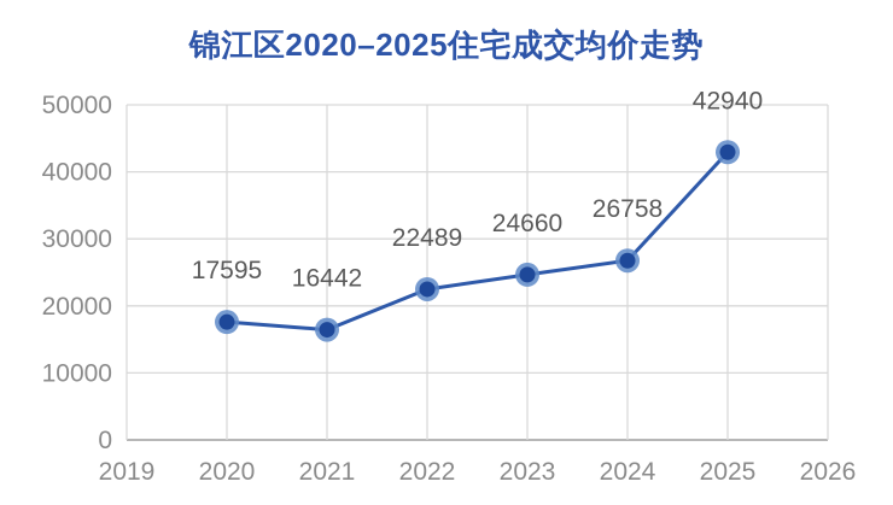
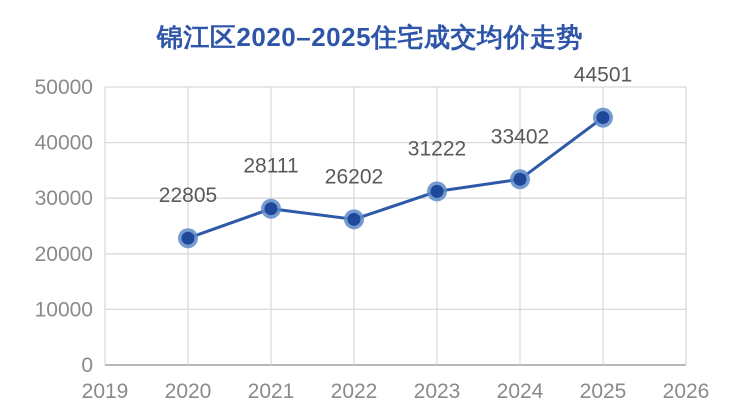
2020: 17595 -> 22805
2021: 16442 -> 28111
2022: 22489 -> 26202
2023: 24660 -> 31222
2024: 26758 -> 33402
2025: 42940 -> 44501
